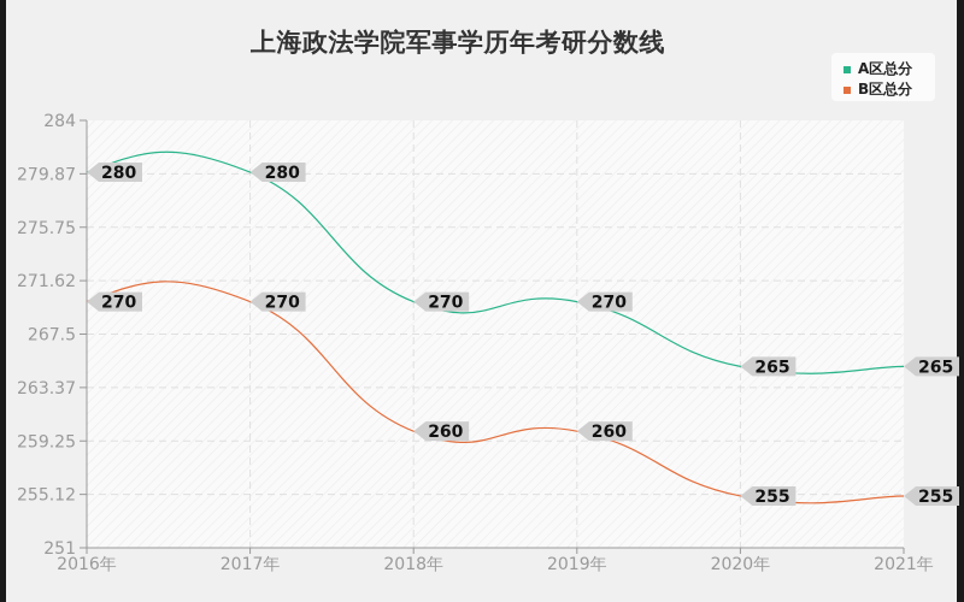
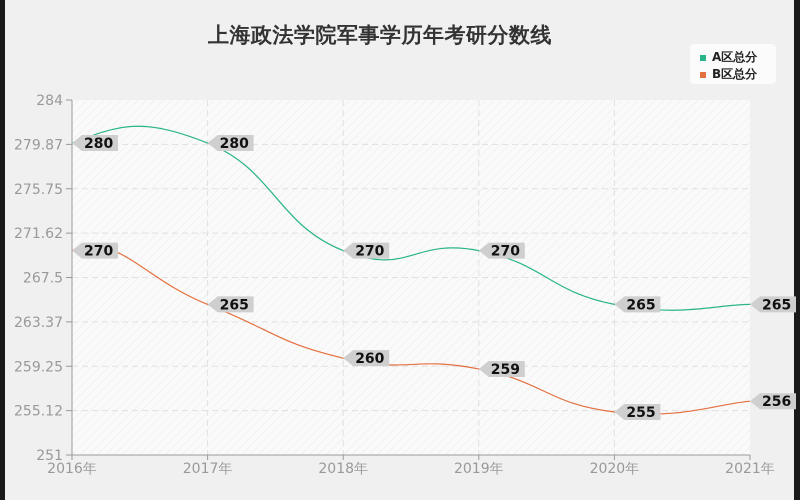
B区总分/2017年: 270 -> 265
B区总分/2019年: 260 -> 259
B区总分/2021年: 255 -> 256
